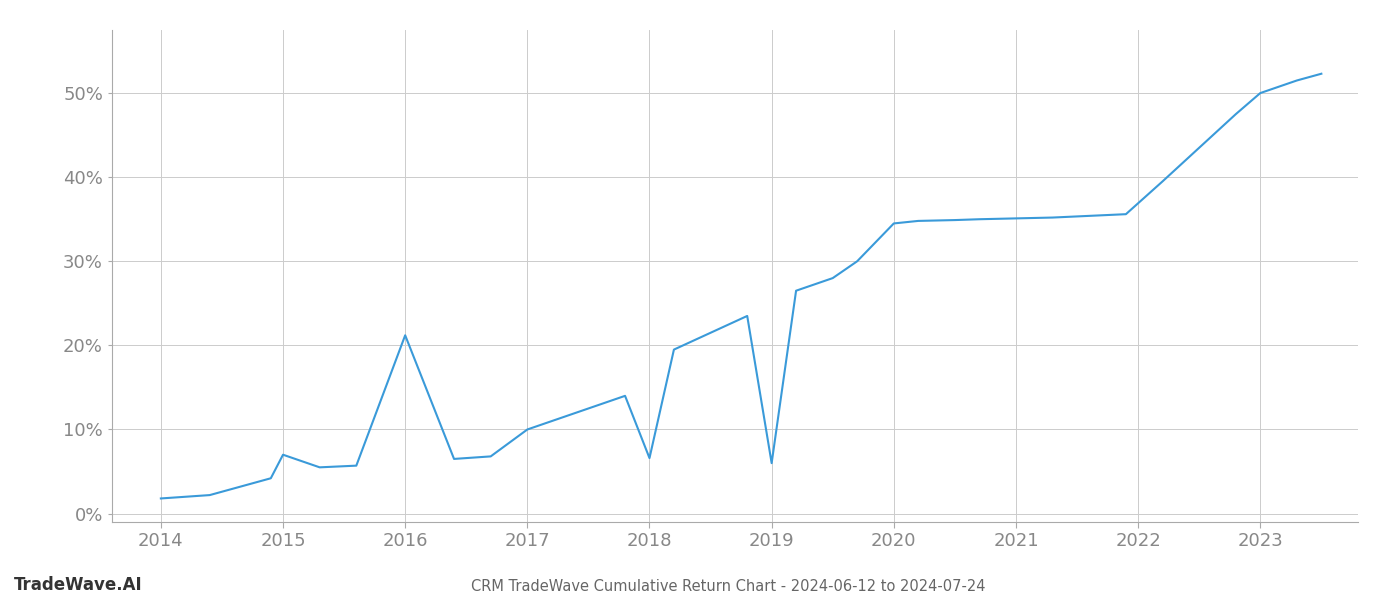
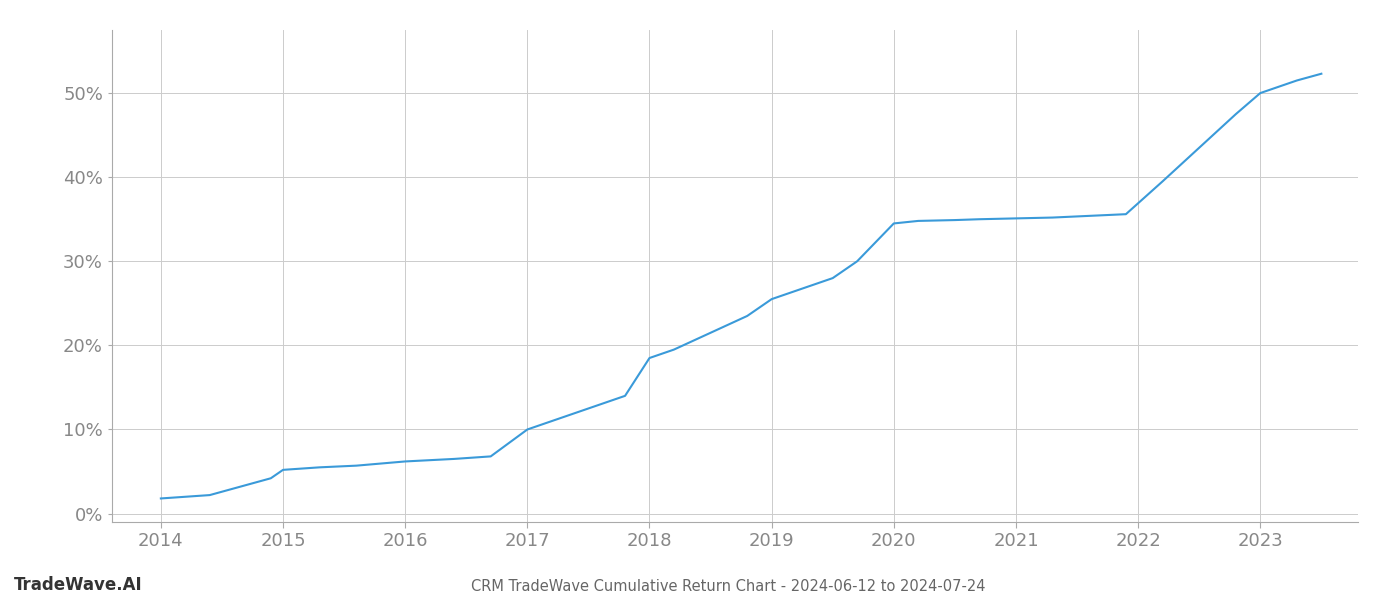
2015: 7.0% -> 5.2%
2016: 21.2% -> 6.2%
2018: 6.6% -> 18.5%
2019: 6.0% -> 25.5%
